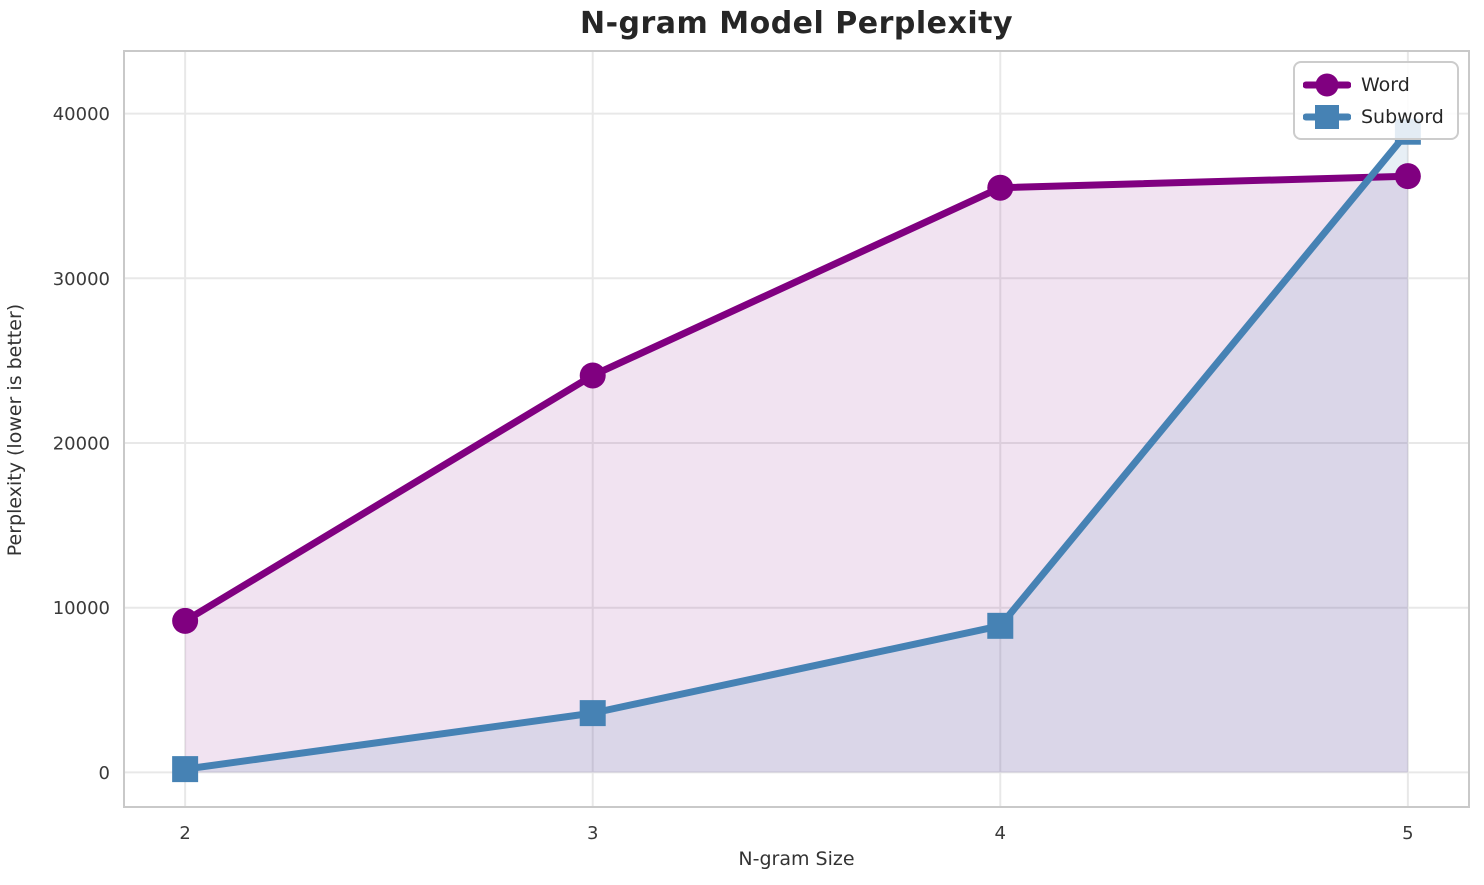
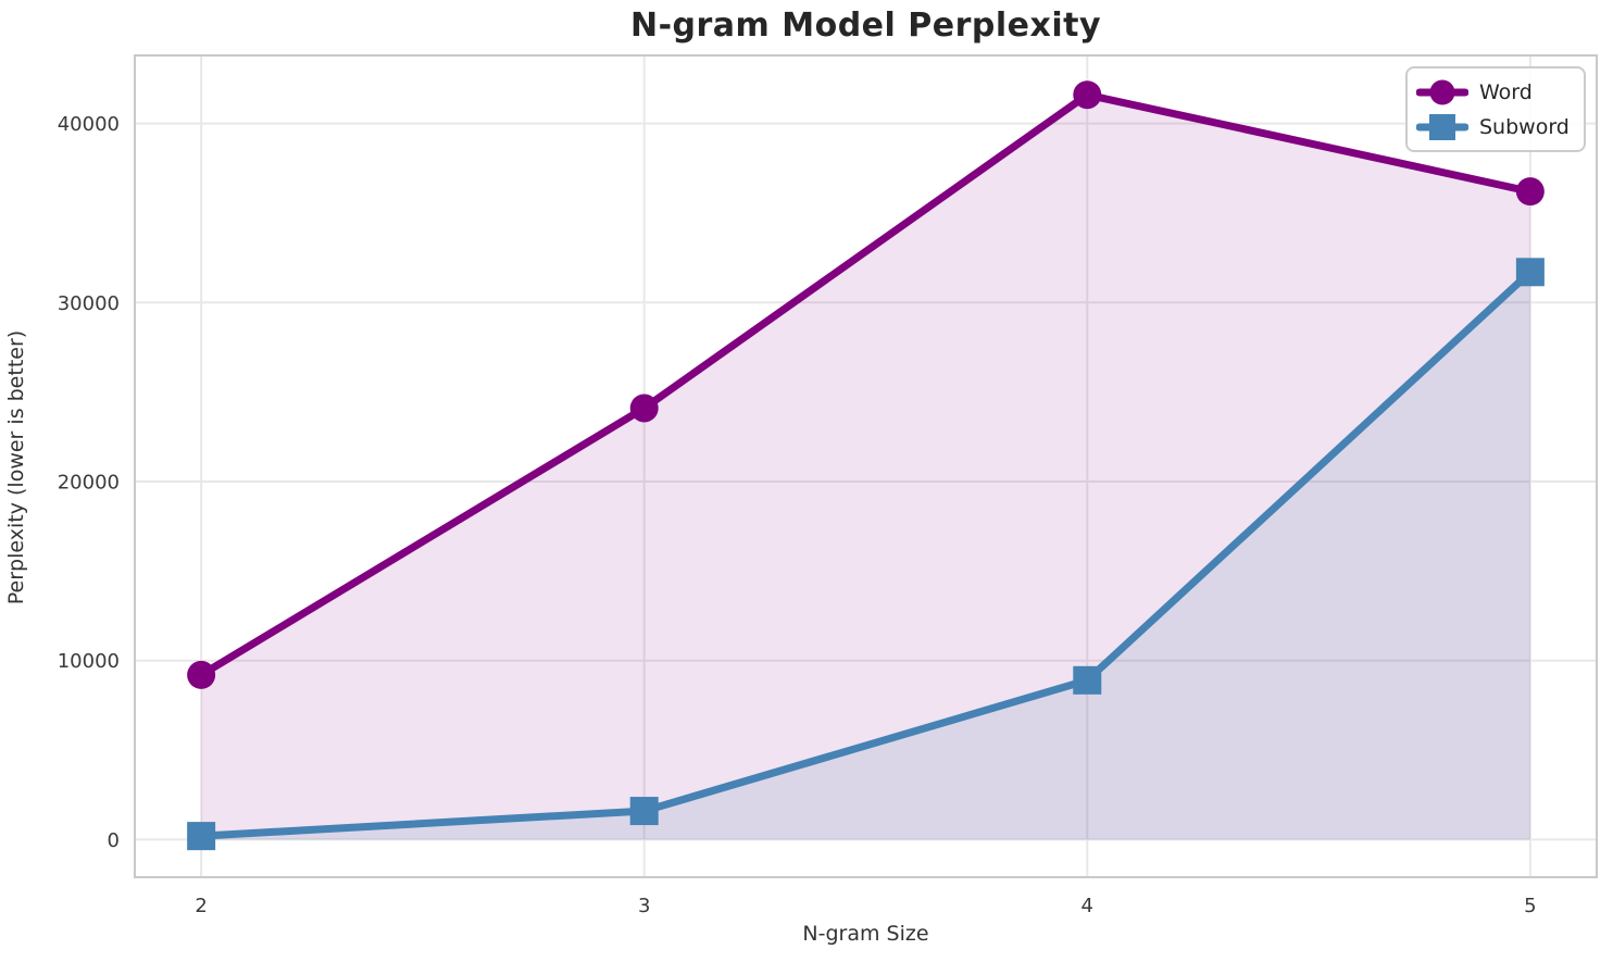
Subword/3: 3600 -> 1600
Word/4: 35500 -> 41600
Subword/5: 38900 -> 31700
